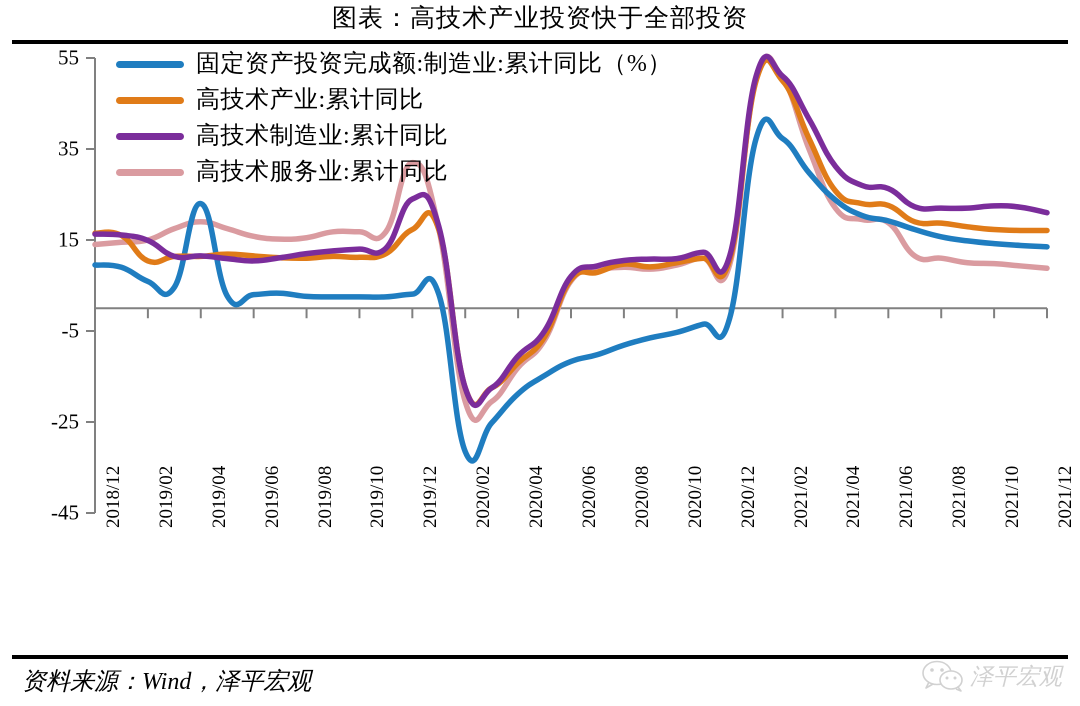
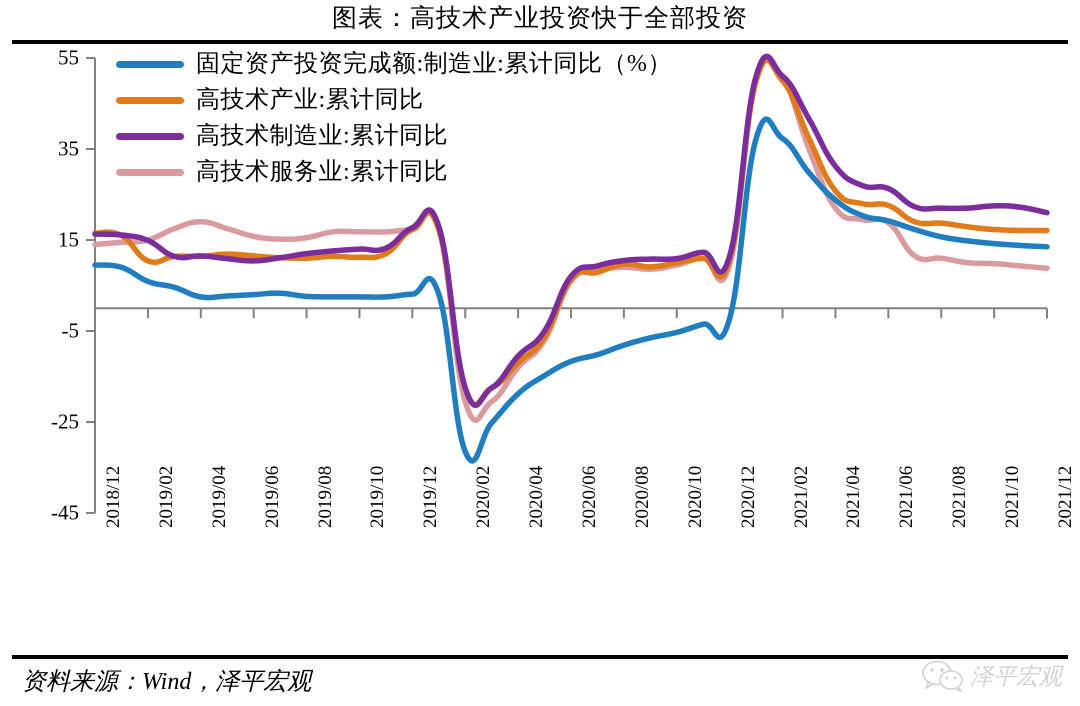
固定资产投资完成额:制造业:累计同比（%）/2019/04: 23 -> 2
高技术制造业:累计同比/2019/12: 24 -> 18
高技术服务业:累计同比/2019/12: 32 -> 17
